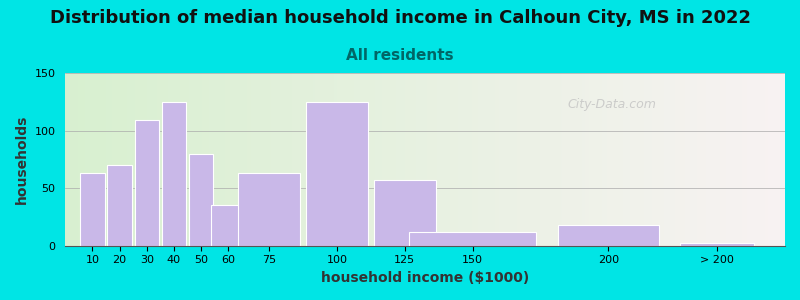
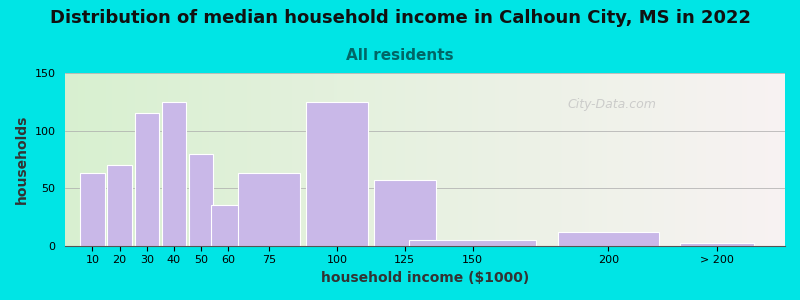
30: 109 -> 115
150: 12 -> 5
200: 18 -> 12
